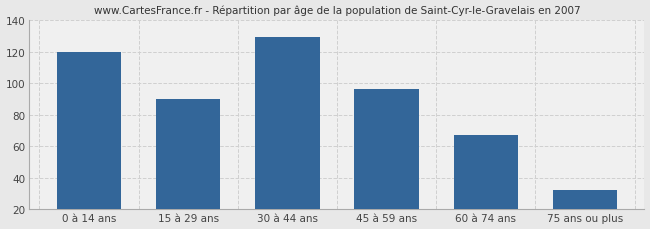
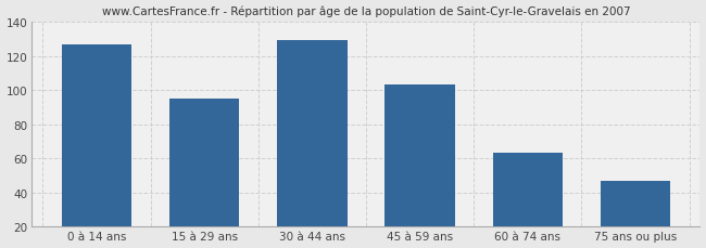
0 à 14 ans: 120 -> 127
15 à 29 ans: 90 -> 95
45 à 59 ans: 96 -> 103
60 à 74 ans: 67 -> 63
75 ans ou plus: 32 -> 47
